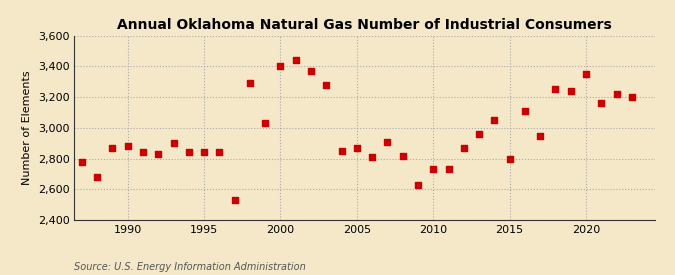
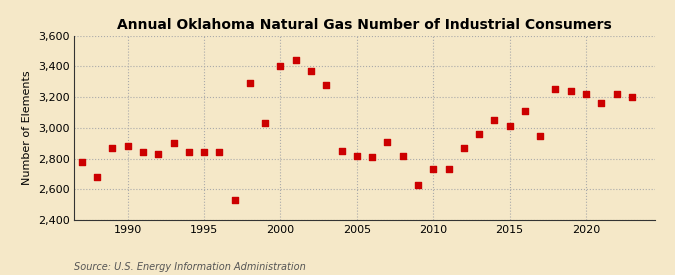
2005: 2,870 -> 2,820
2015: 2,800 -> 3,010
2020: 3,350 -> 3,220
